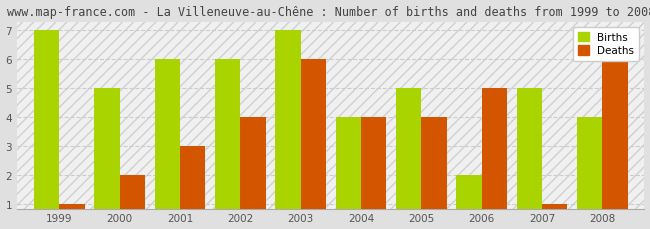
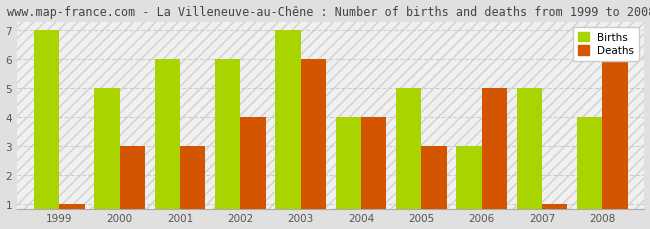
Deaths/2000: 2 -> 3
Deaths/2005: 4 -> 3
Births/2006: 2 -> 3
